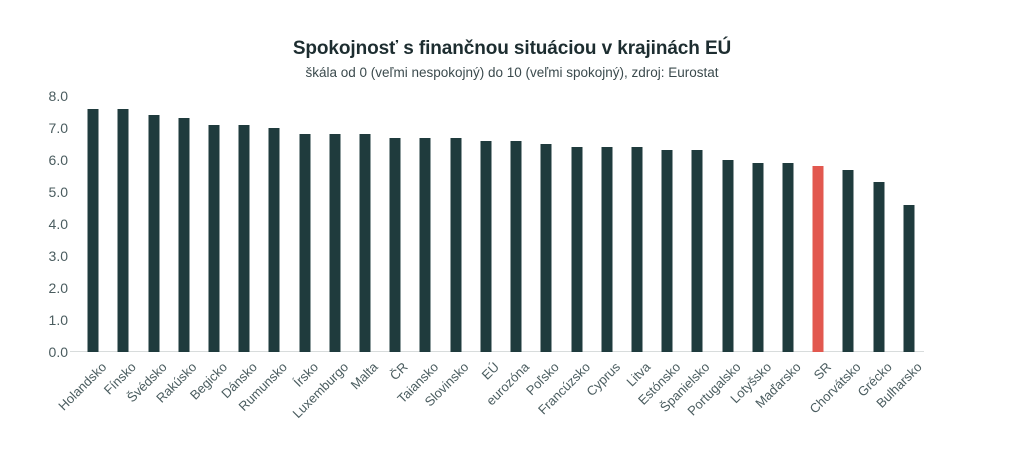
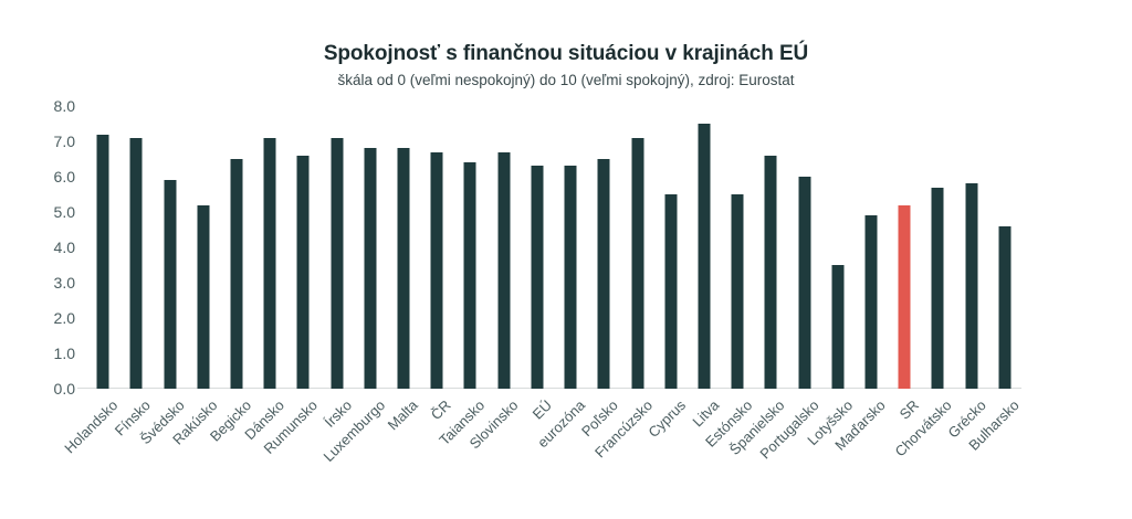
Holandsko: 7.6 -> 7.2
Fínsko: 7.6 -> 7.1
Švédsko: 7.4 -> 5.9
Rakúsko: 7.3 -> 5.2
Begicko: 7.1 -> 6.5
Rumunsko: 7.0 -> 6.6
Írsko: 6.8 -> 7.1
Taiansko: 6.7 -> 6.4
EÚ: 6.6 -> 6.3
eurozóna: 6.6 -> 6.3
Francúzsko: 6.4 -> 7.1
Cyprus: 6.4 -> 5.5
Litva: 6.4 -> 7.5
Estónsko: 6.3 -> 5.5
Španielsko: 6.3 -> 6.6
Lotyšsko: 5.9 -> 3.5
Maďarsko: 5.9 -> 4.9
SR: 5.8 -> 5.2
Grécko: 5.3 -> 5.8
